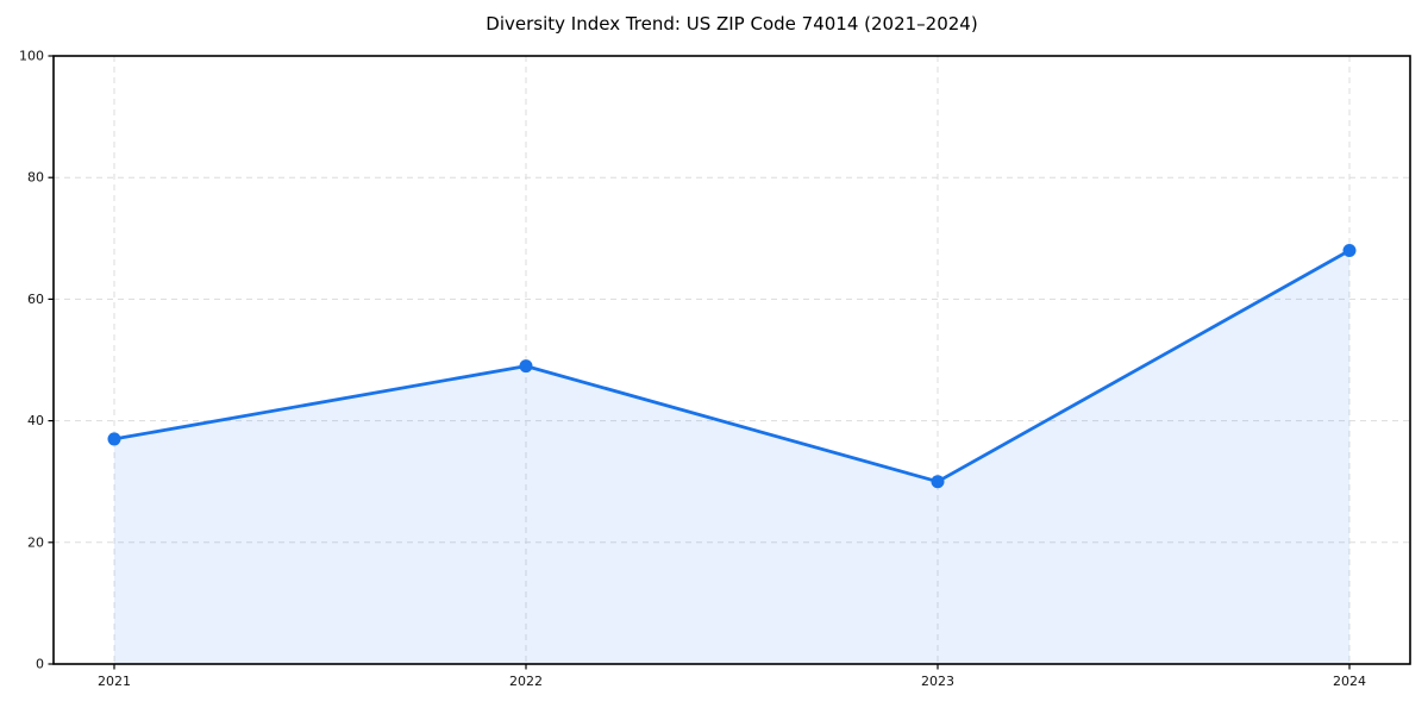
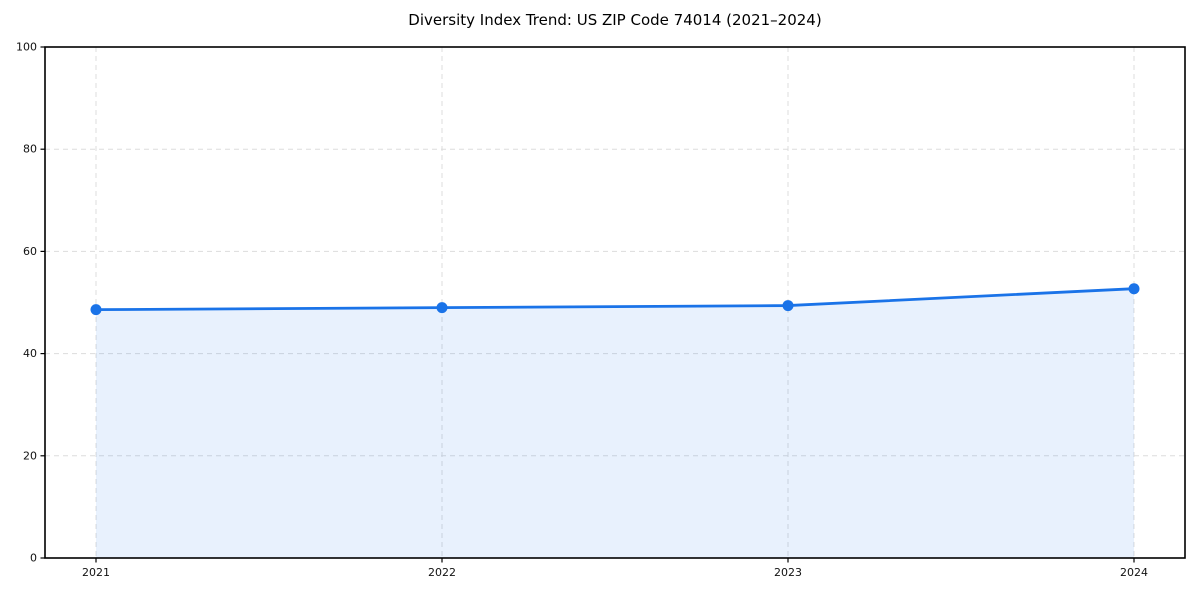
2021: 37 -> 49
2023: 30 -> 49
2024: 68 -> 53
